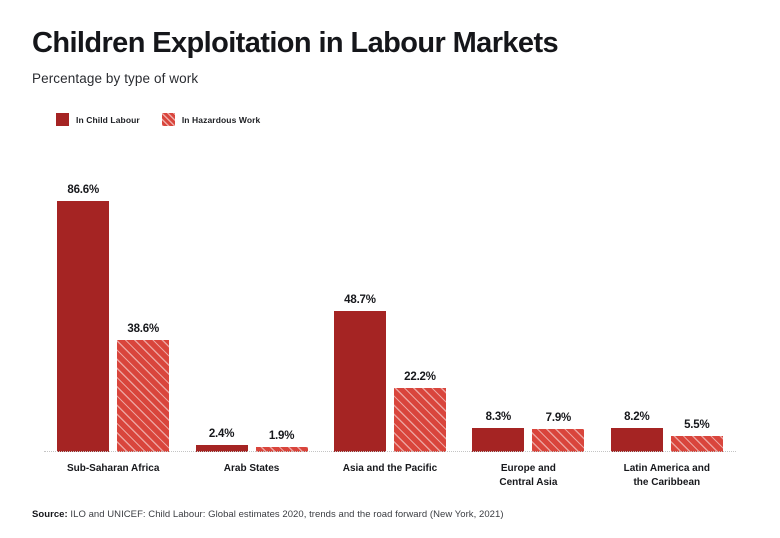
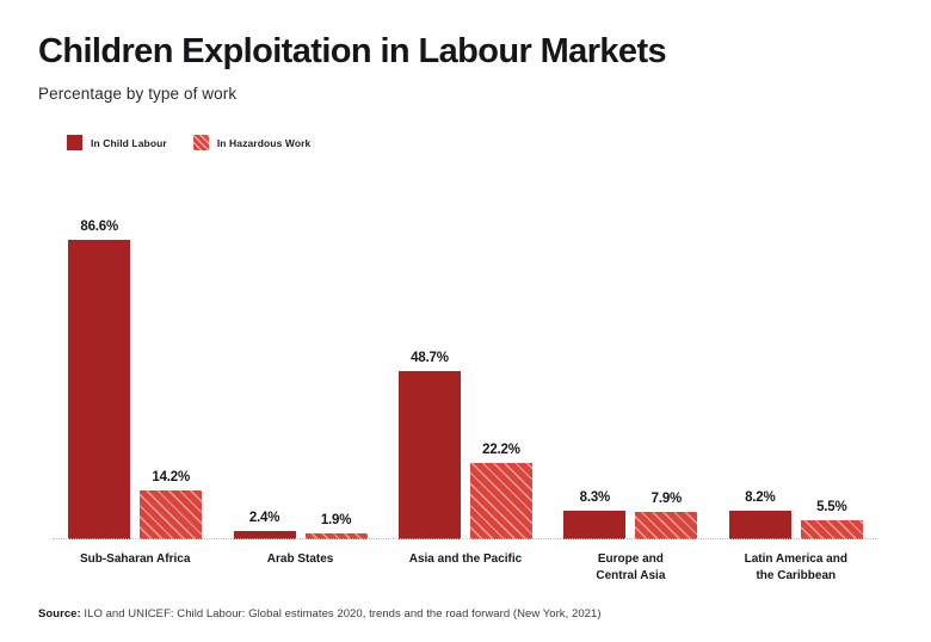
In Hazardous Work/Sub-Saharan Africa: 38.6% -> 14.2%
